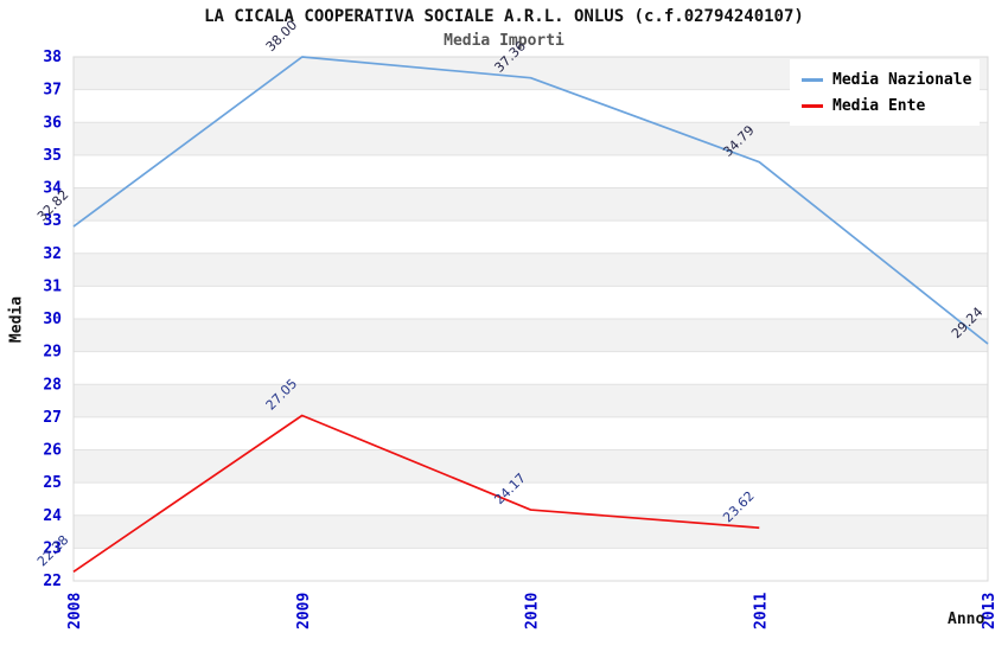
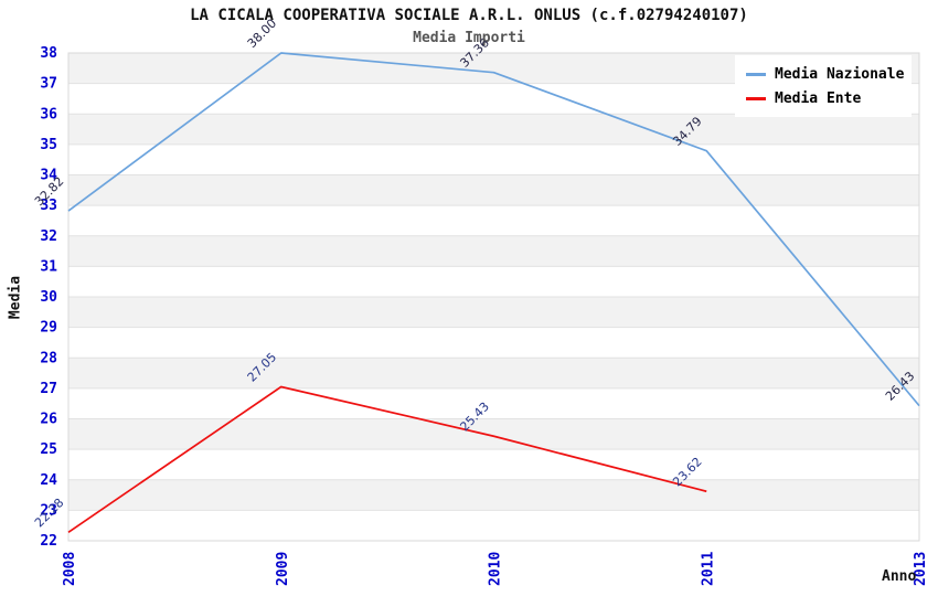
Media Ente/2010: 24.17 -> 25.43
Media Nazionale/2013: 29.24 -> 26.43
